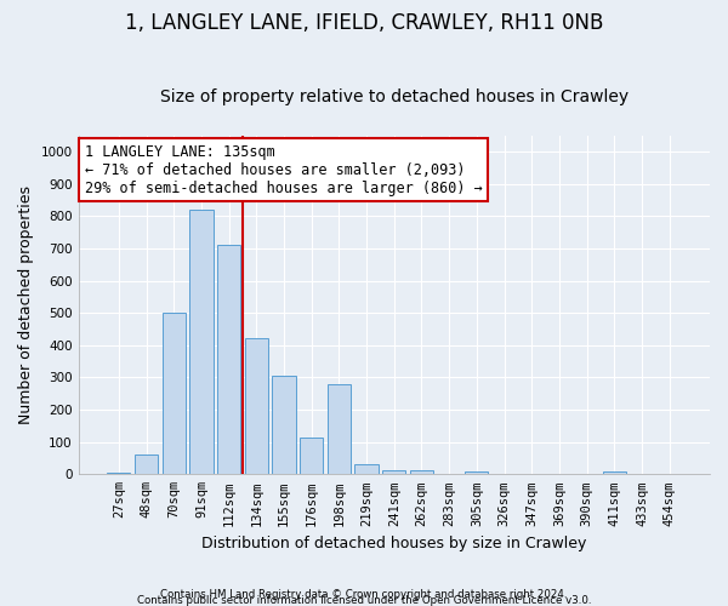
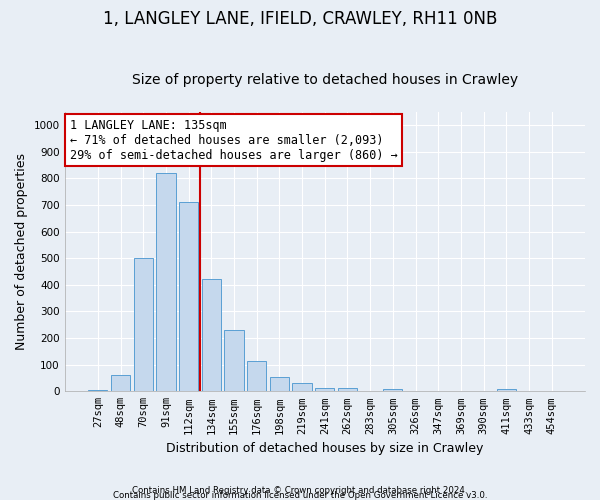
155sqm: 305 -> 230
198sqm: 280 -> 55
